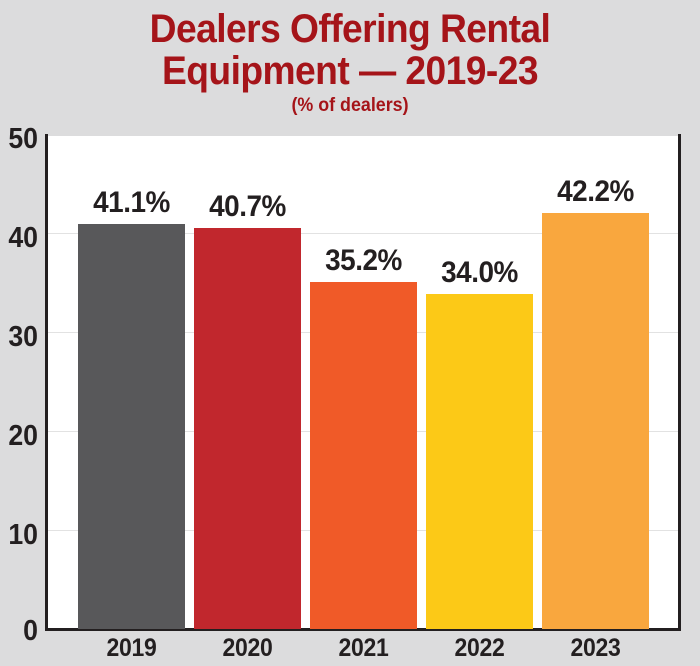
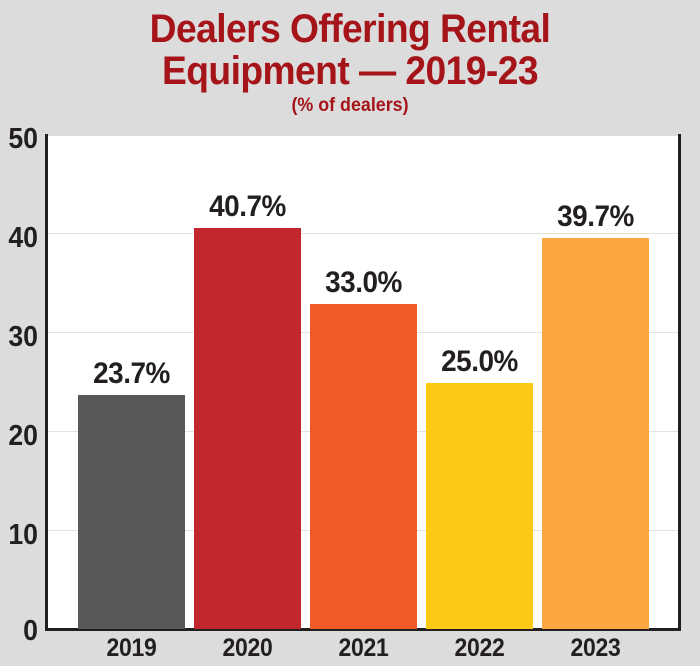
2019: 41.1% -> 23.7%
2021: 35.2% -> 33.0%
2022: 34.0% -> 25.0%
2023: 42.2% -> 39.7%
